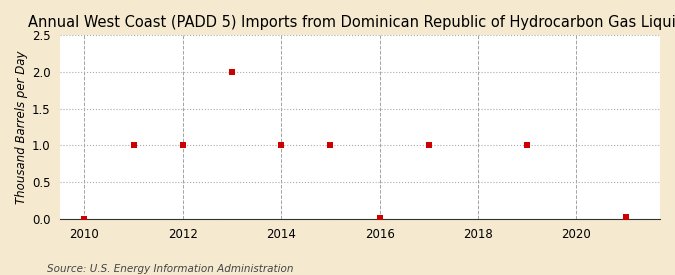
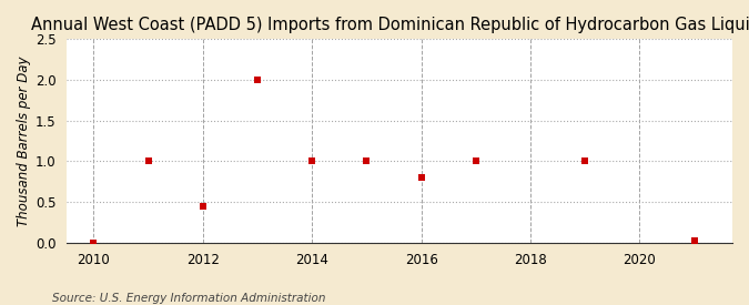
2012: 1.00 -> 0.44
2016: 0.01 -> 0.80
